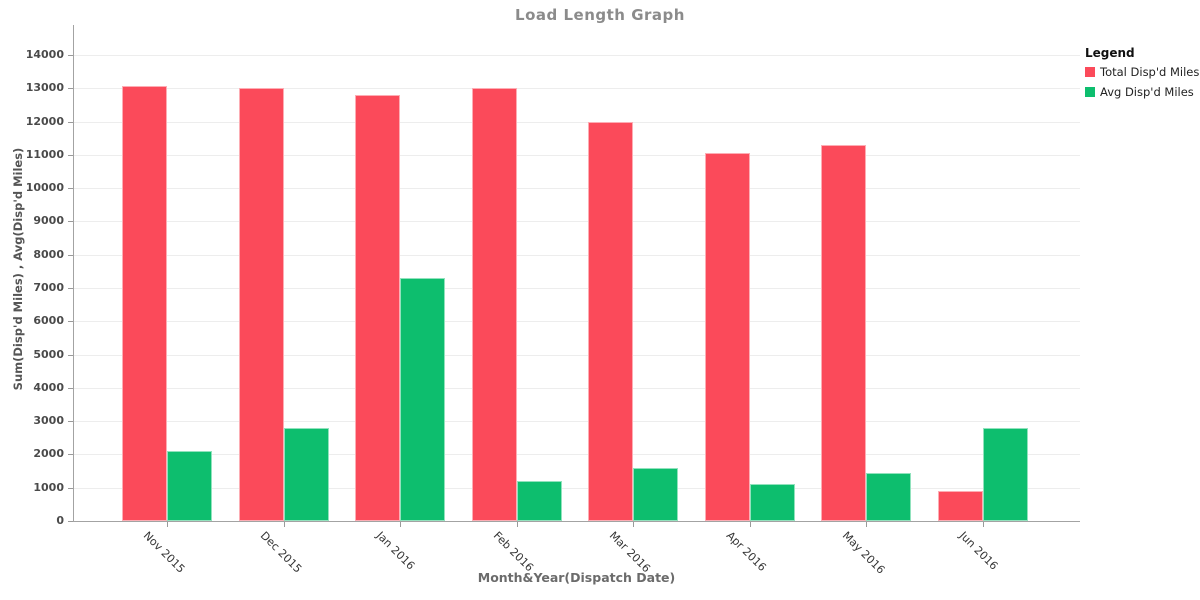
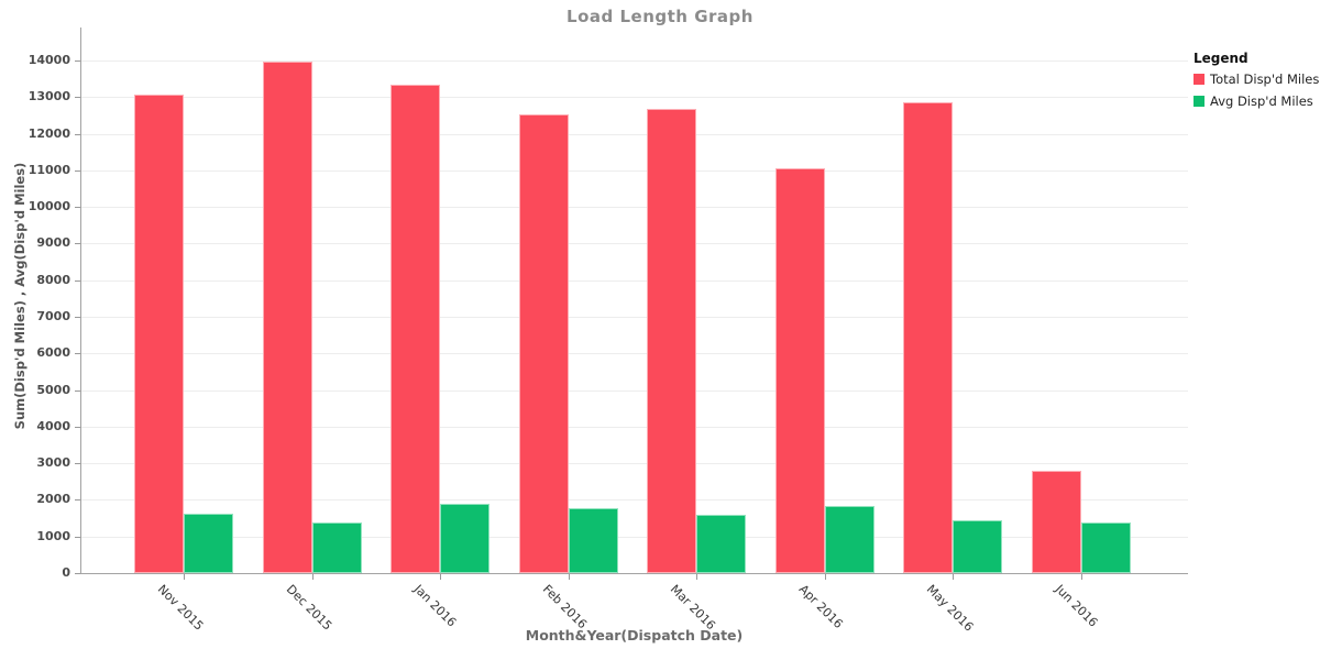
Avg Disp'd Miles/Nov 2015: 2100 -> 1600
Total Disp'd Miles/Dec 2015: 13000 -> 14000
Avg Disp'd Miles/Dec 2015: 2800 -> 1400
Total Disp'd Miles/Jan 2016: 12800 -> 13300
Avg Disp'd Miles/Jan 2016: 7300 -> 1900
Total Disp'd Miles/Feb 2016: 13000 -> 12500
Avg Disp'd Miles/Feb 2016: 1200 -> 1800
Total Disp'd Miles/Mar 2016: 12000 -> 12700
Avg Disp'd Miles/Apr 2016: 1100 -> 1800
Total Disp'd Miles/May 2016: 11300 -> 12900
Total Disp'd Miles/Jun 2016: 900 -> 2800
Avg Disp'd Miles/Jun 2016: 2800 -> 1400
